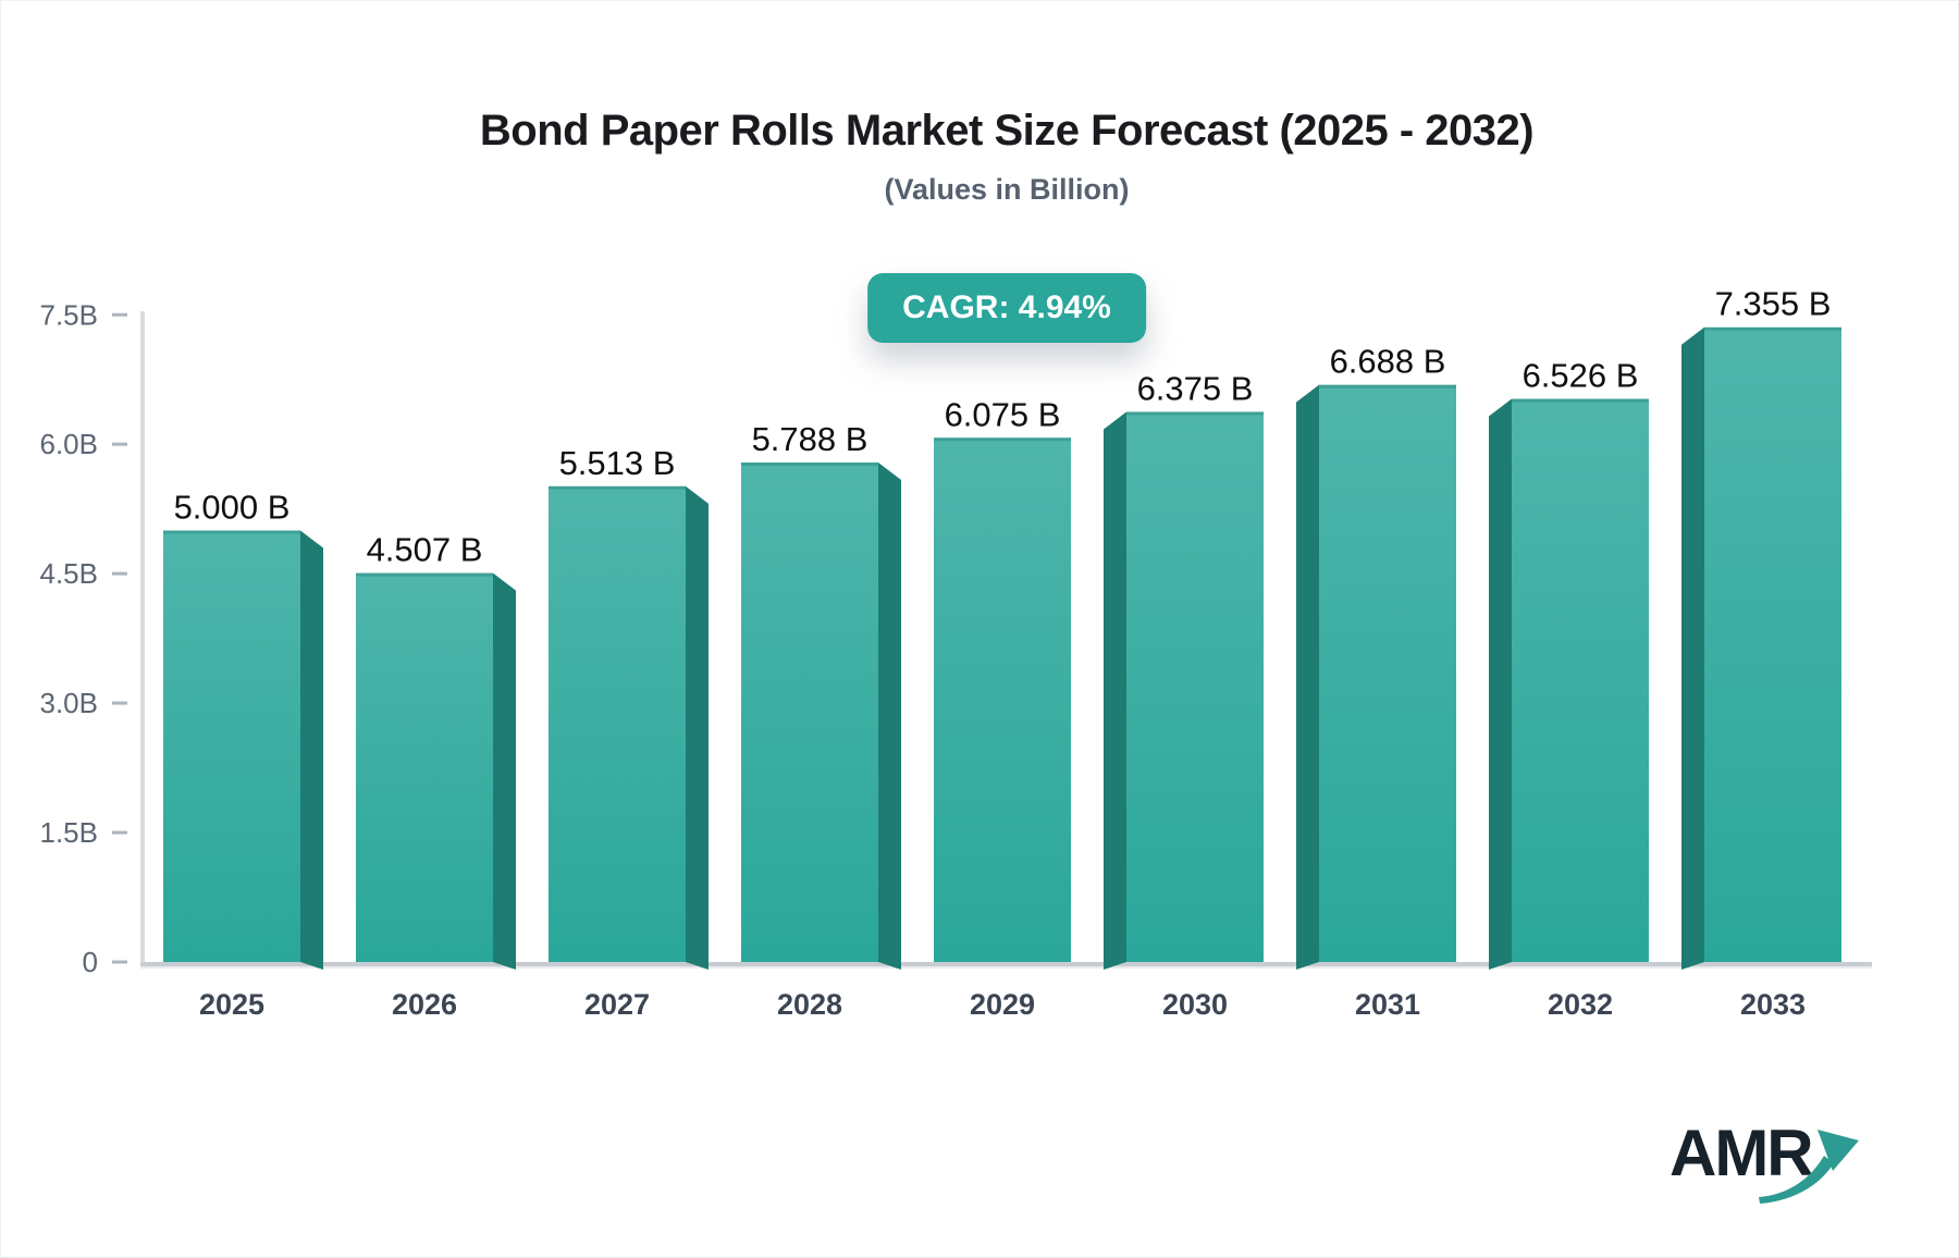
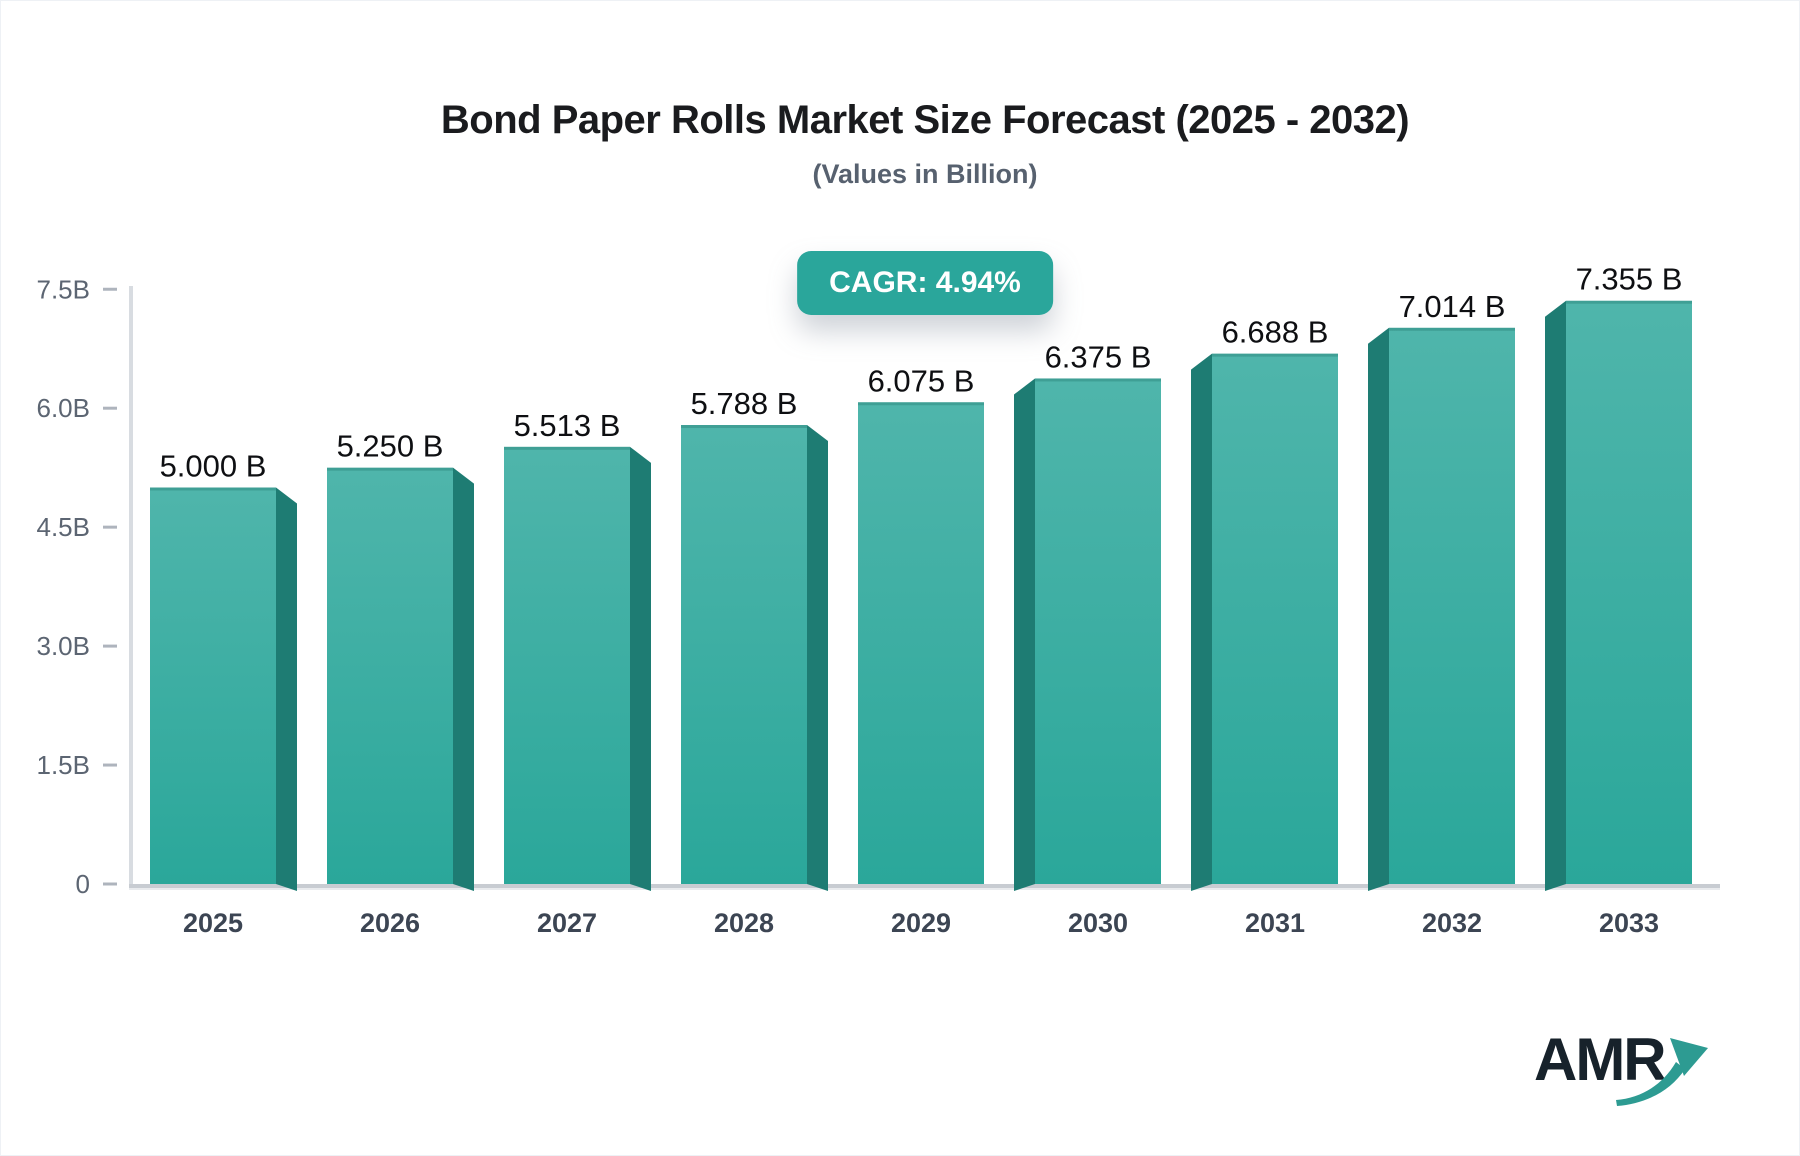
2026: 4.507 -> 5.250
2032: 6.526 -> 7.014
